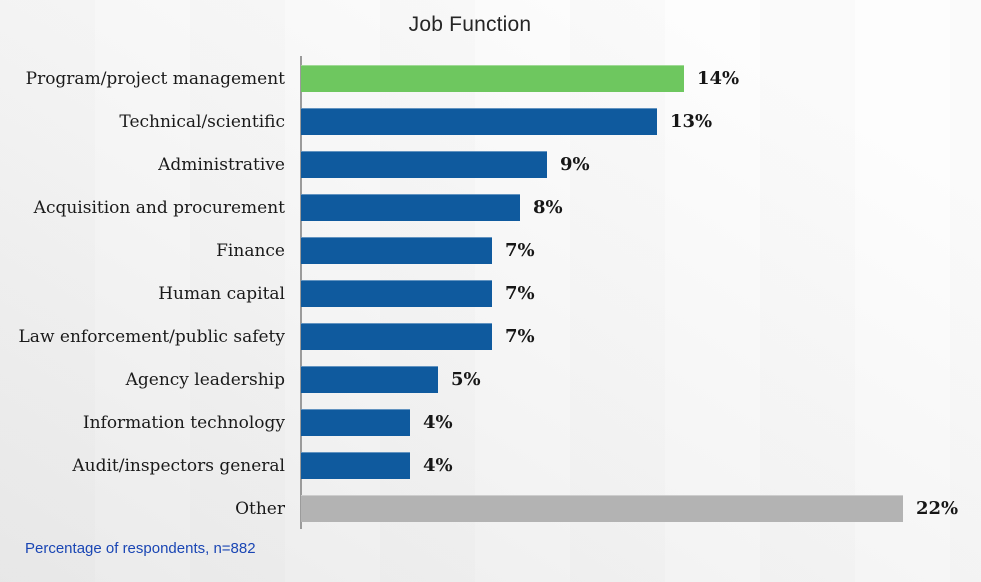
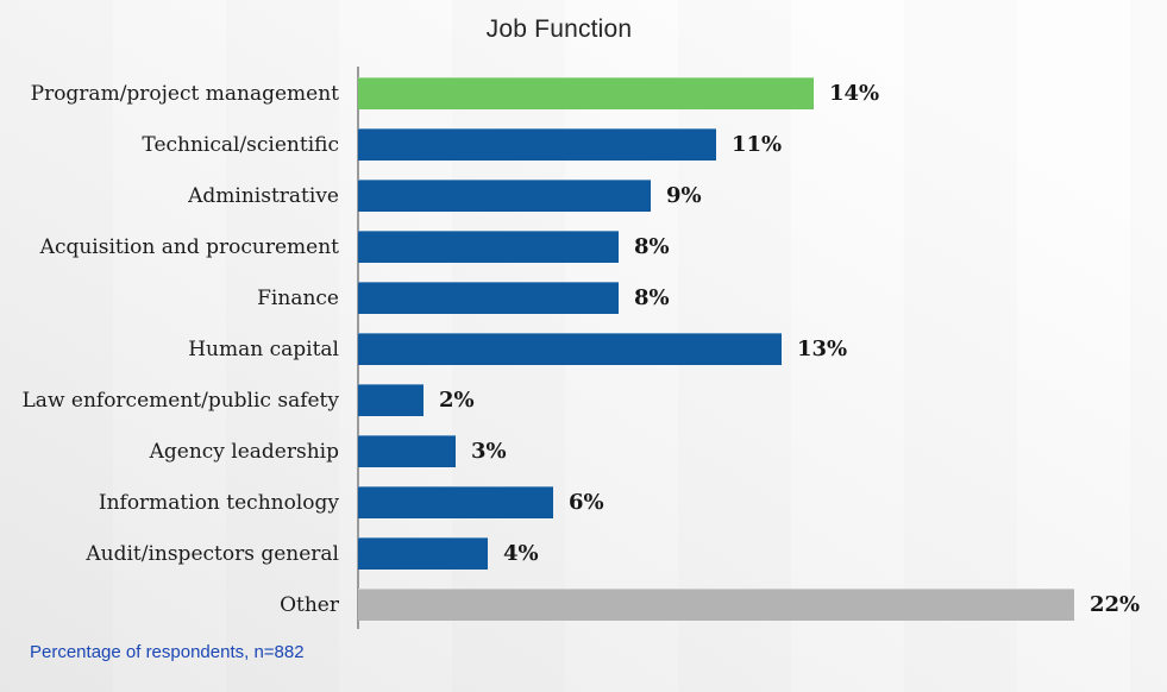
Technical/scientific: 13% -> 11%
Finance: 7% -> 8%
Human capital: 7% -> 13%
Law enforcement/public safety: 7% -> 2%
Agency leadership: 5% -> 3%
Information technology: 4% -> 6%
